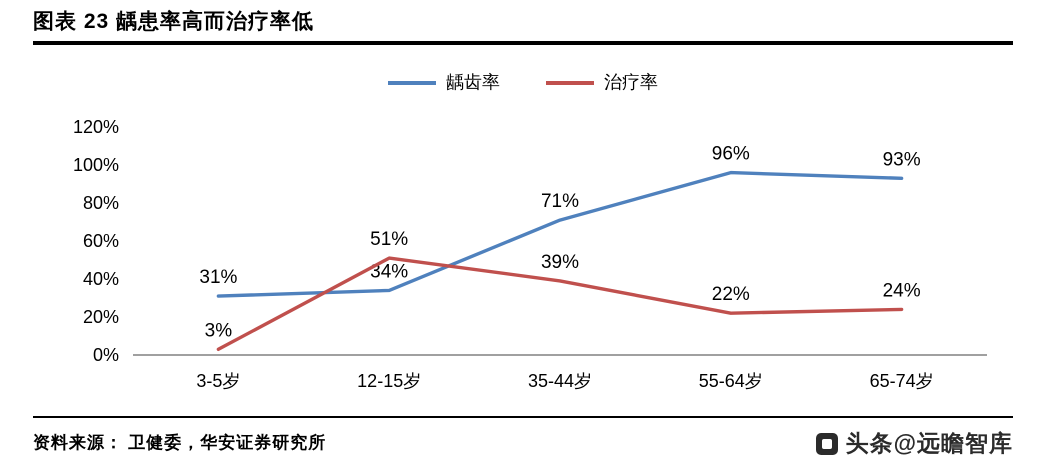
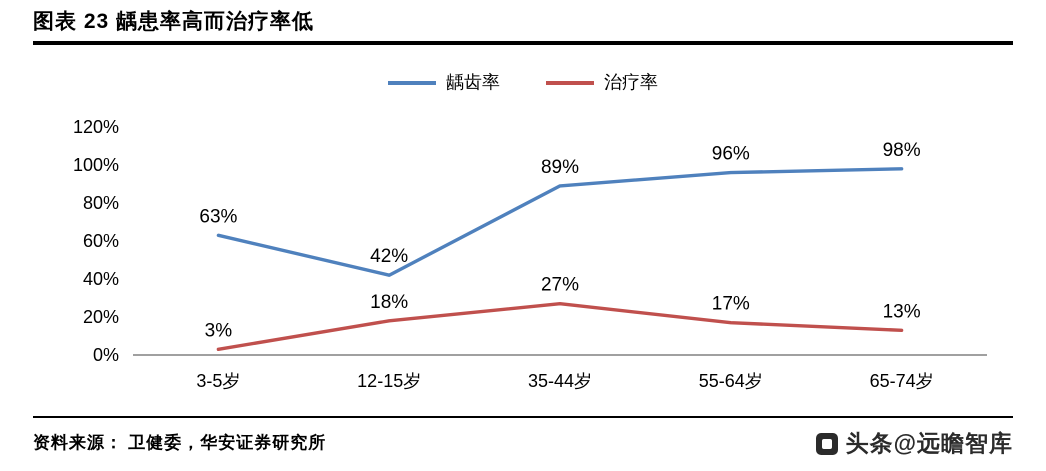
龋齿率/3-5岁: 31% -> 63%
龋齿率/12-15岁: 34% -> 42%
治疗率/12-15岁: 51% -> 18%
龋齿率/35-44岁: 71% -> 89%
治疗率/35-44岁: 39% -> 27%
治疗率/55-64岁: 22% -> 17%
龋齿率/65-74岁: 93% -> 98%
治疗率/65-74岁: 24% -> 13%
